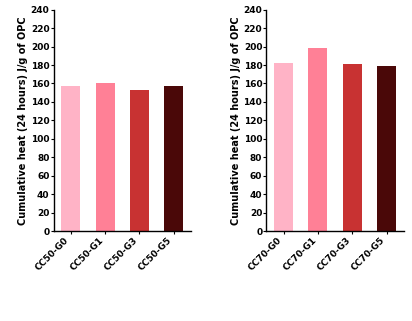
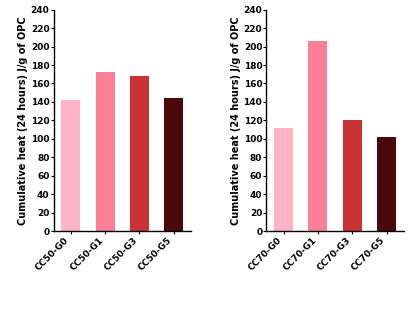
CC50-G0: 157 -> 142
CC50-G1: 161 -> 172
CC50-G3: 153 -> 168
CC50-G5: 157 -> 144
CC70-G0: 182 -> 112
CC70-G1: 198 -> 206
CC70-G3: 181 -> 120
CC70-G5: 179 -> 102
